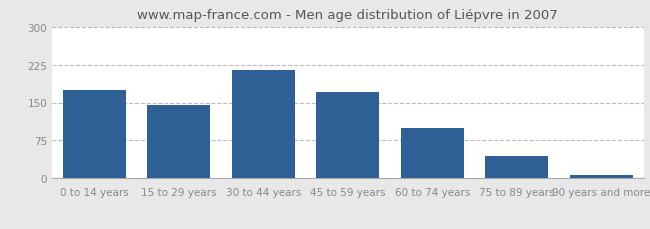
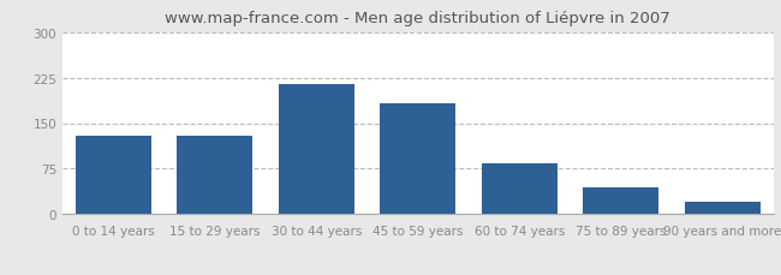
0 to 14 years: 175 -> 130
15 to 29 years: 145 -> 130
45 to 59 years: 170 -> 182
60 to 74 years: 100 -> 84
90 years and more: 7 -> 20
